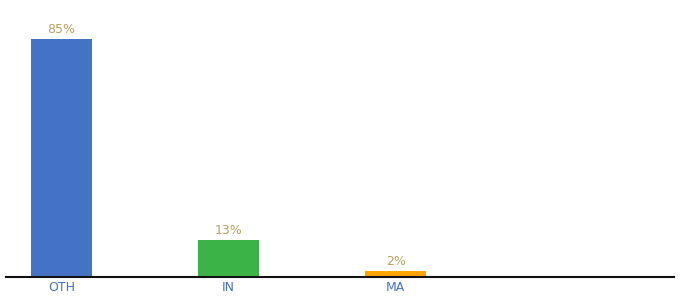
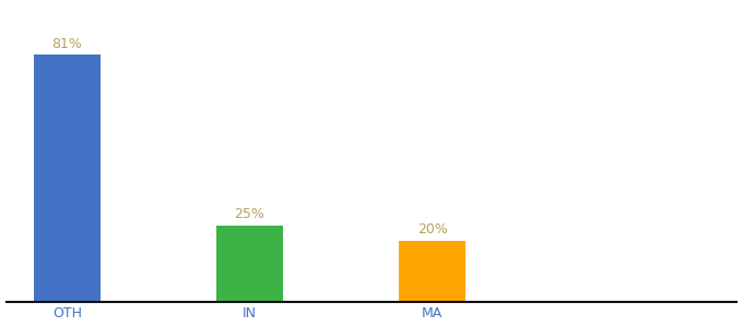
OTH: 85% -> 81%
IN: 13% -> 25%
MA: 2% -> 20%
